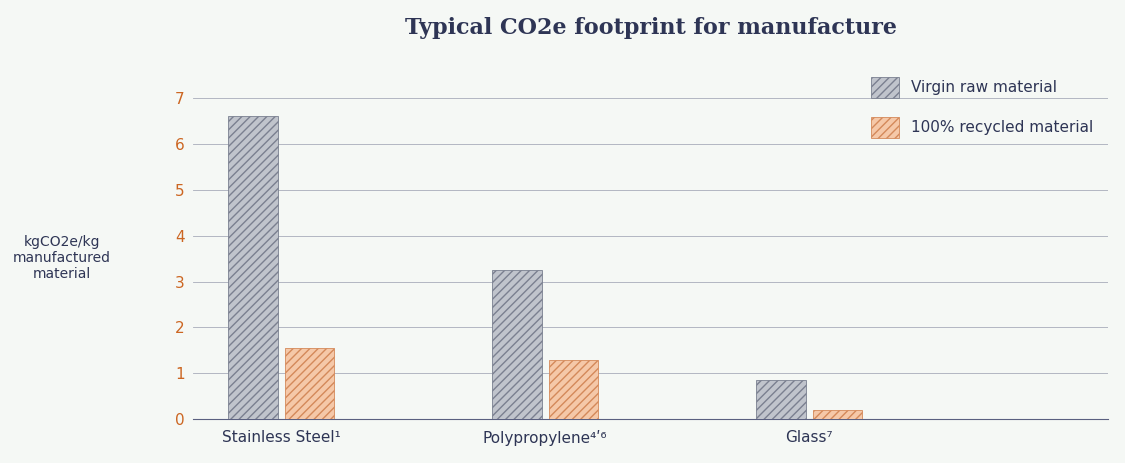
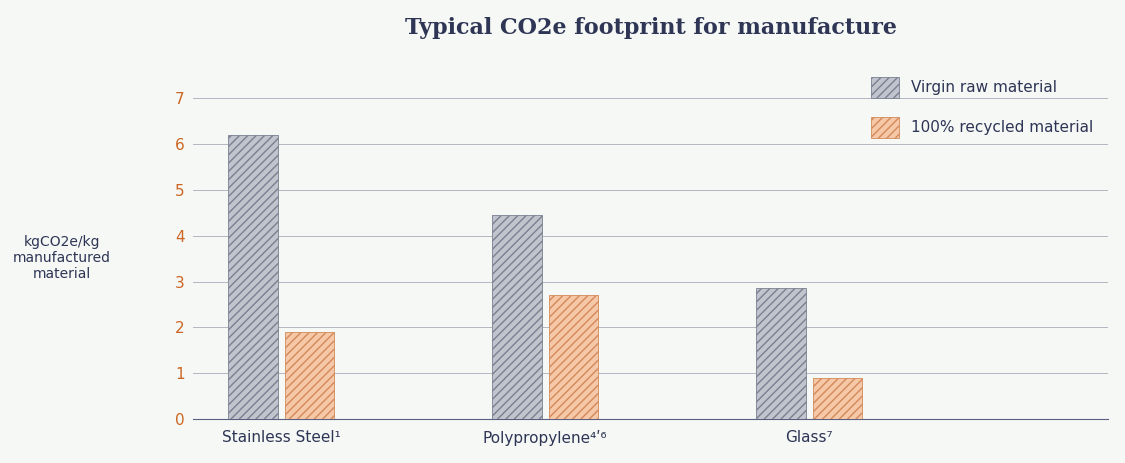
Virgin raw material/Stainless Steel¹: 6.60 -> 6.20
100% recycled material/Stainless Steel¹: 1.55 -> 1.90
Virgin raw material/Polypropylene⁴ʹ⁶: 3.25 -> 4.45
100% recycled material/Polypropylene⁴ʹ⁶: 1.30 -> 2.70
Virgin raw material/Glass⁷: 0.85 -> 2.85
100% recycled material/Glass⁷: 0.20 -> 0.90
